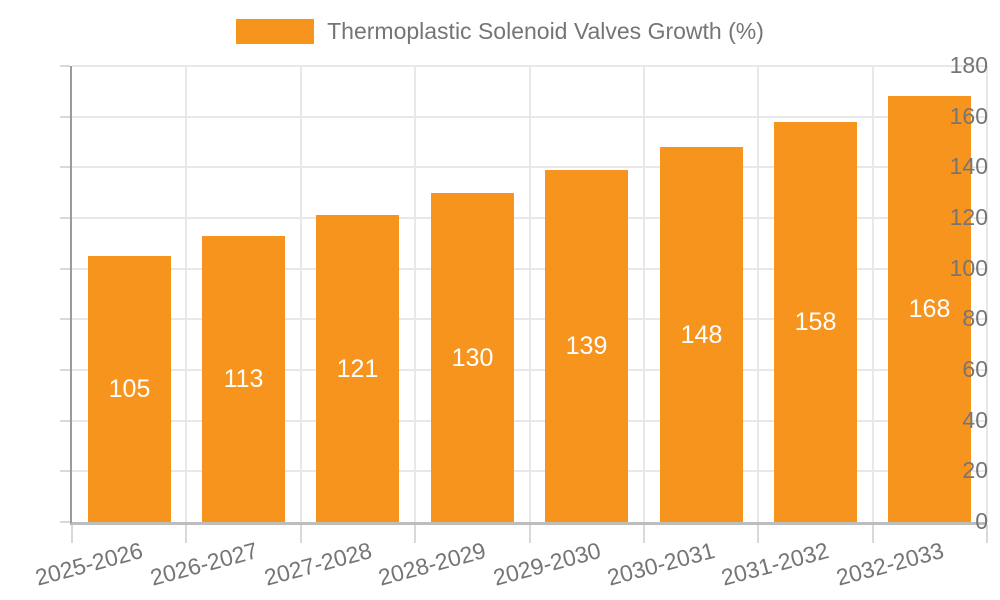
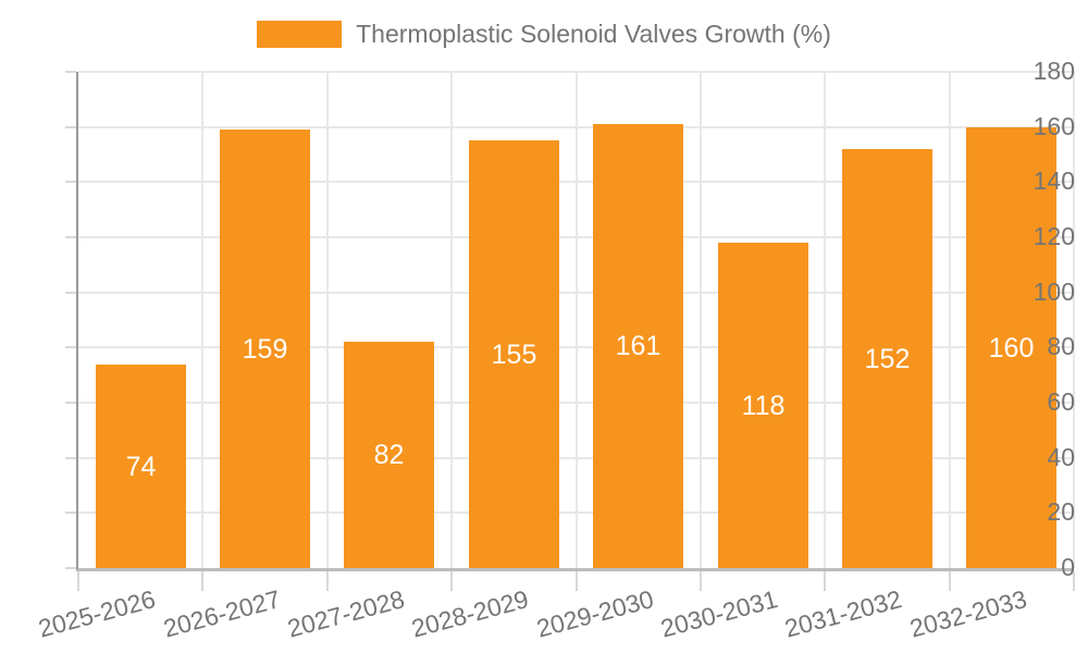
2025-2026: 105 -> 74
2026-2027: 113 -> 159
2027-2028: 121 -> 82
2028-2029: 130 -> 155
2029-2030: 139 -> 161
2030-2031: 148 -> 118
2031-2032: 158 -> 152
2032-2033: 168 -> 160
